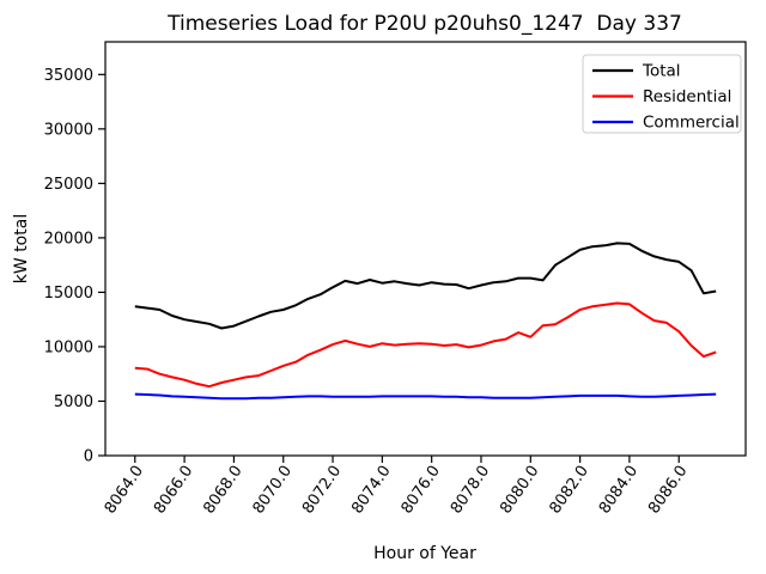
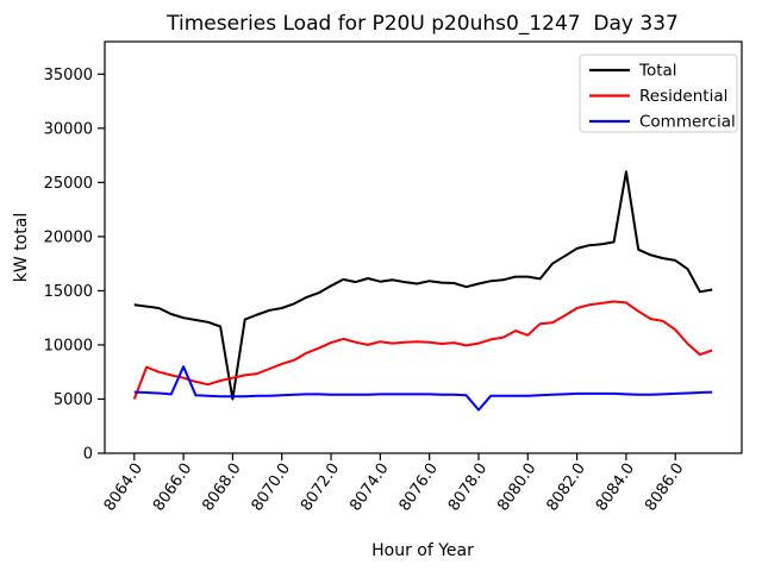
Residential/8064.0: 8000 -> 5000
Commercial/8066.0: 5000 -> 8000
Total/8068.0: 12000 -> 5000
Commercial/8078.0: 5000 -> 4000
Total/8084.0: 19000 -> 26000
